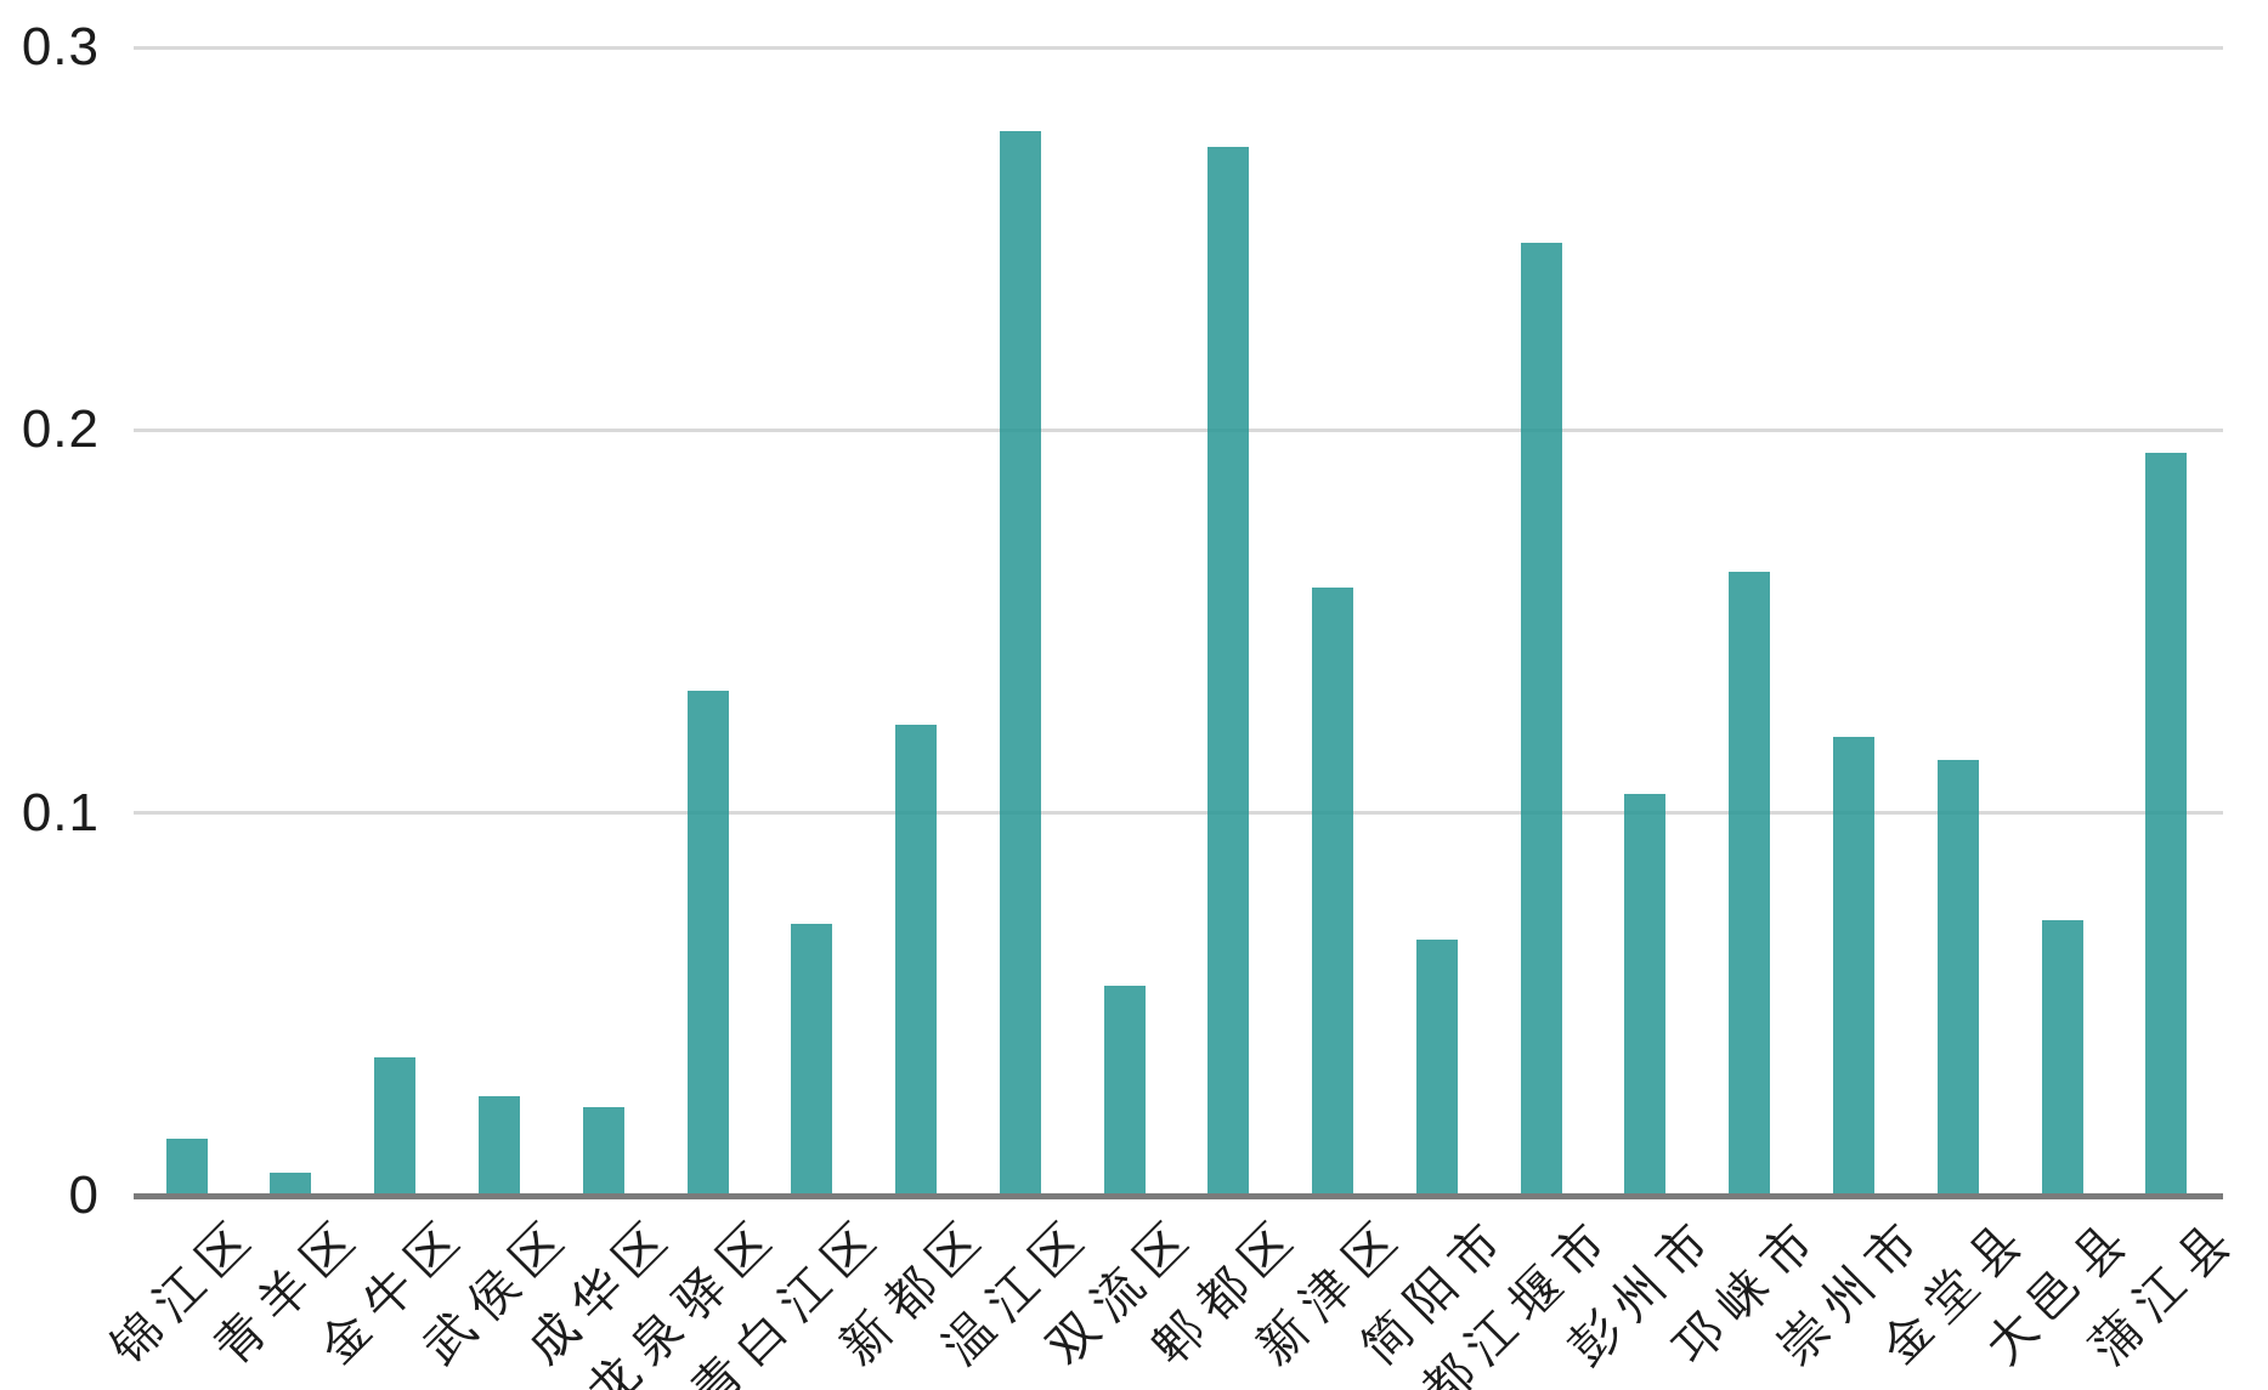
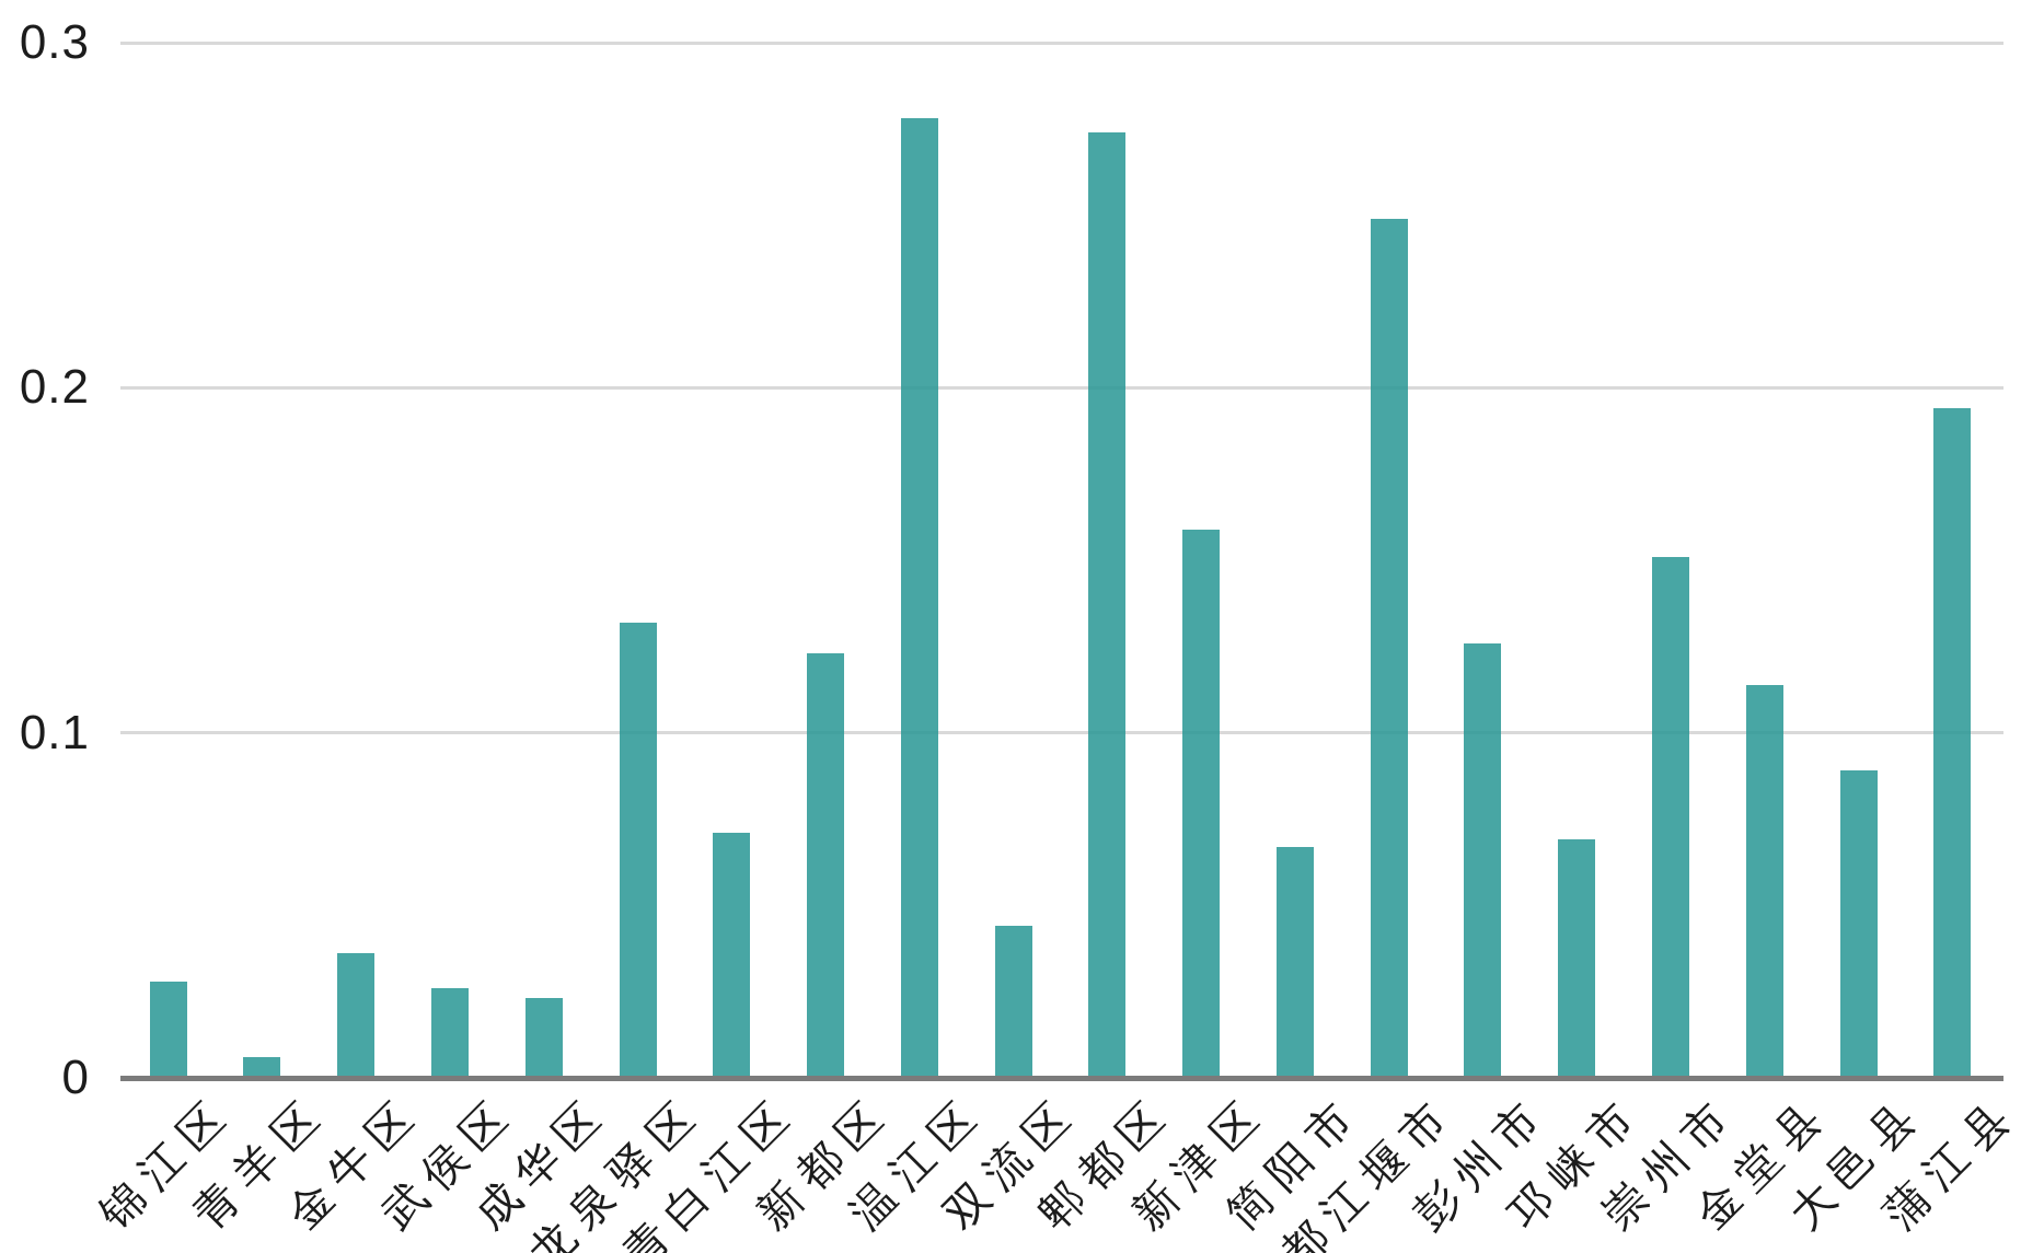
锦江区: 0.015 -> 0.028
双流区: 0.055 -> 0.044
彭州市: 0.105 -> 0.126
邛崃市: 0.163 -> 0.069
崇州市: 0.120 -> 0.151
大邑县: 0.072 -> 0.089
